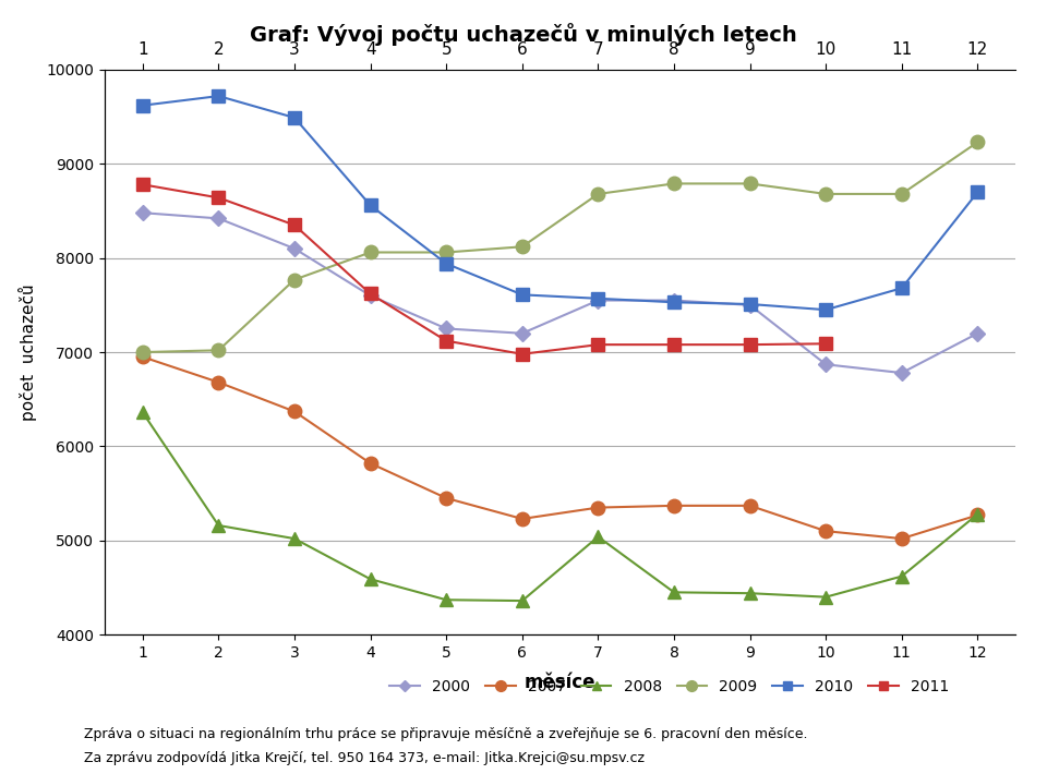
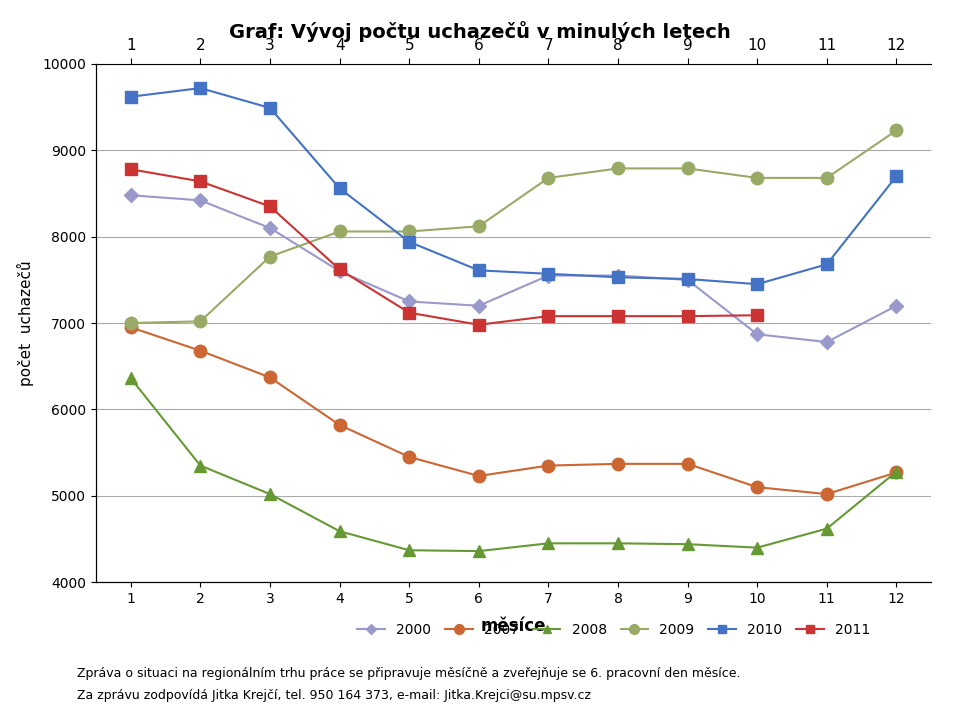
2008/2: 5160 -> 5350
2008/7: 5040 -> 4450
